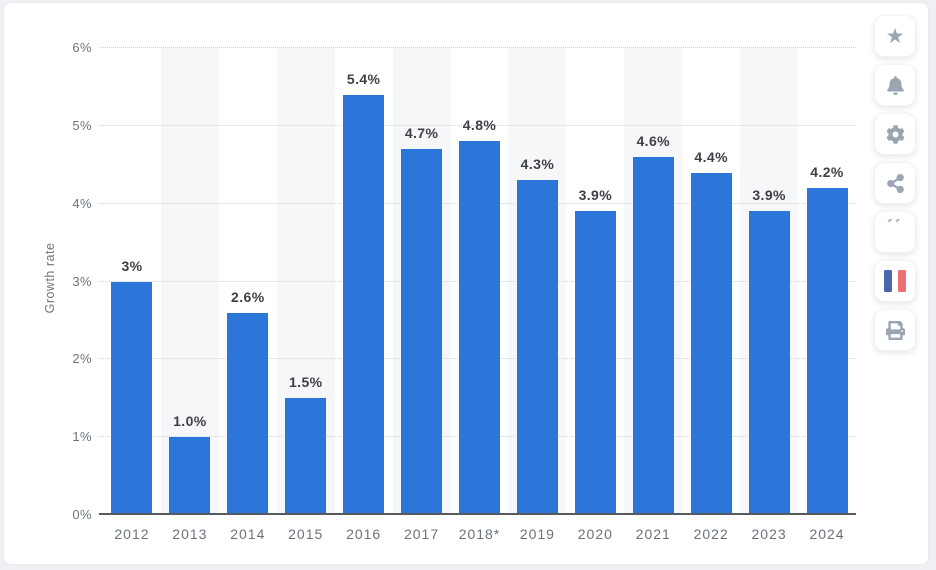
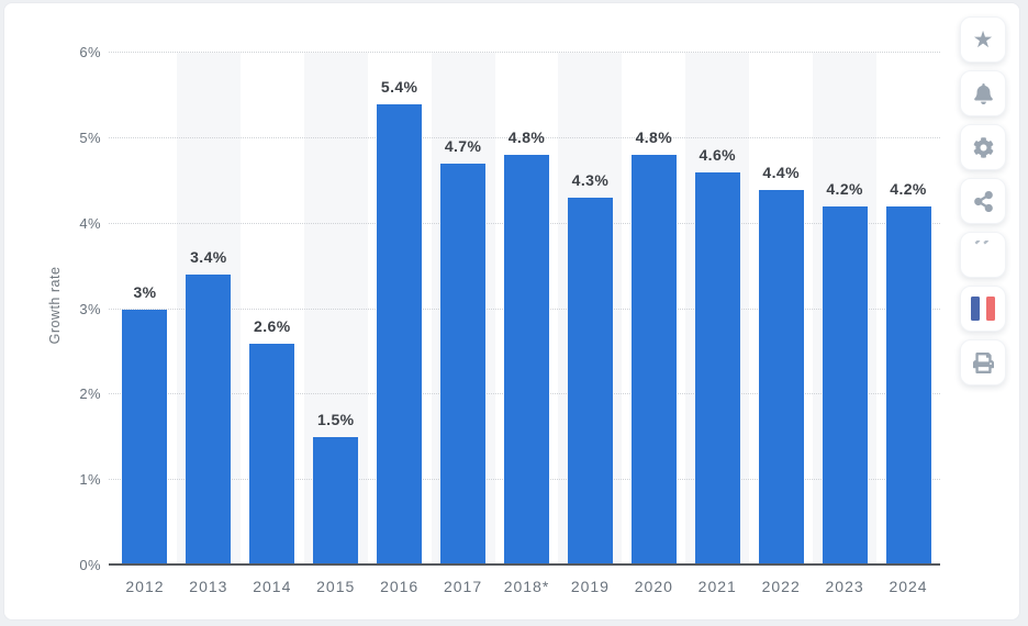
2013: 1.0% -> 3.4%
2020: 3.9% -> 4.8%
2023: 3.9% -> 4.2%
